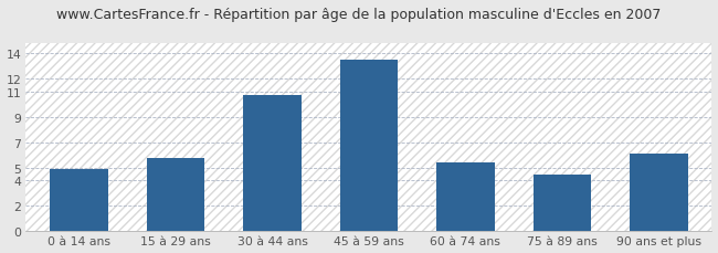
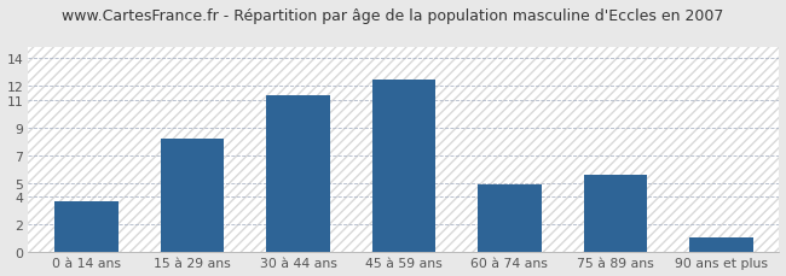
0 à 14 ans: 4.9 -> 3.7
15 à 29 ans: 5.8 -> 8.2
30 à 44 ans: 10.7 -> 11.3
45 à 59 ans: 13.5 -> 12.5
60 à 74 ans: 5.4 -> 4.9
75 à 89 ans: 4.5 -> 5.6
90 ans et plus: 6.1 -> 1.1
